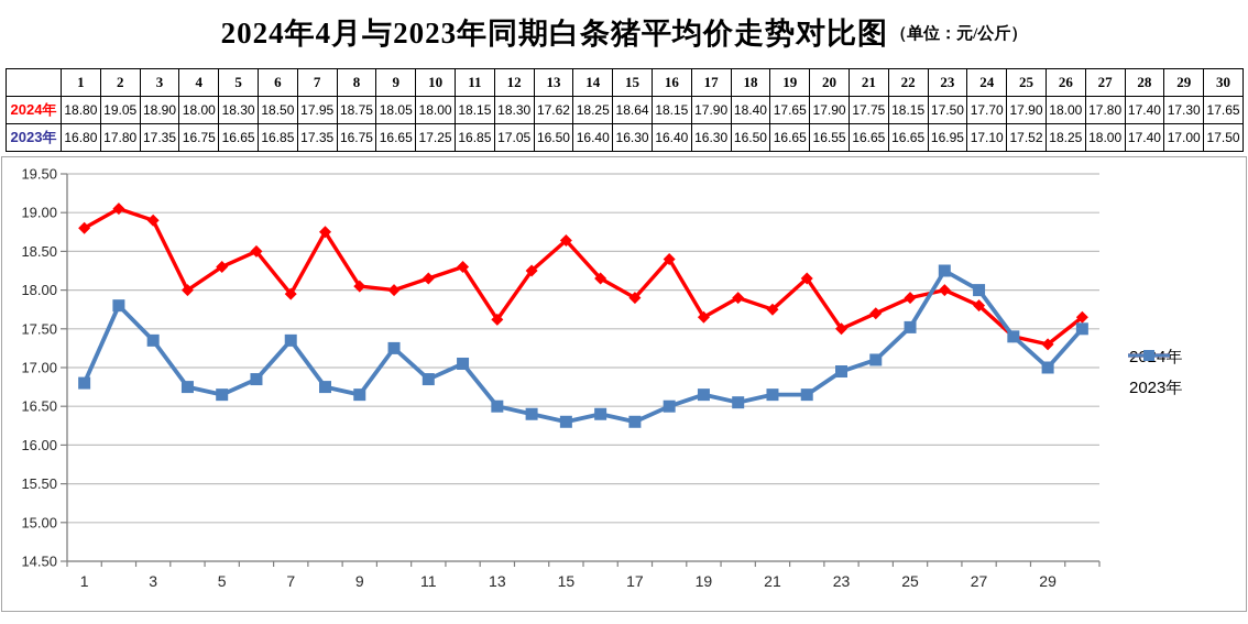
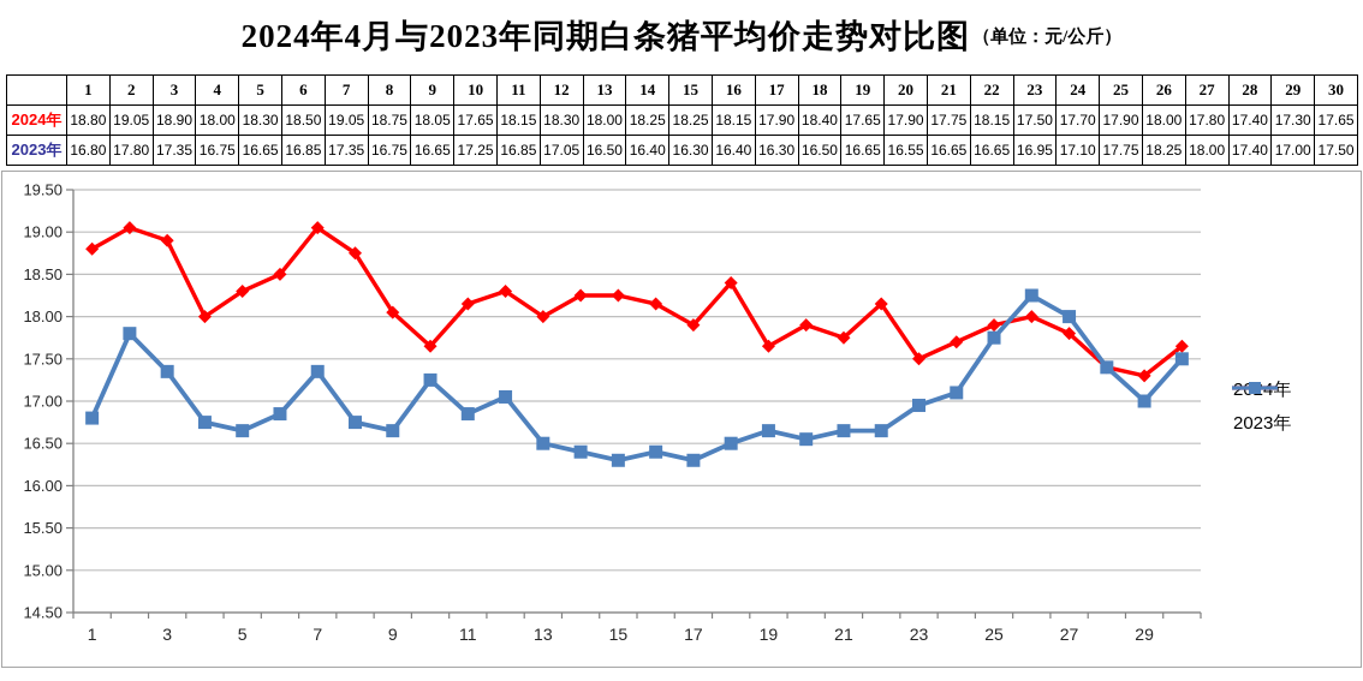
2024年/7: 17.95 -> 19.05
2024年/10: 18.00 -> 17.65
2024年/13: 17.62 -> 18.00
2024年/15: 18.64 -> 18.25
2023年/25: 17.52 -> 17.75
